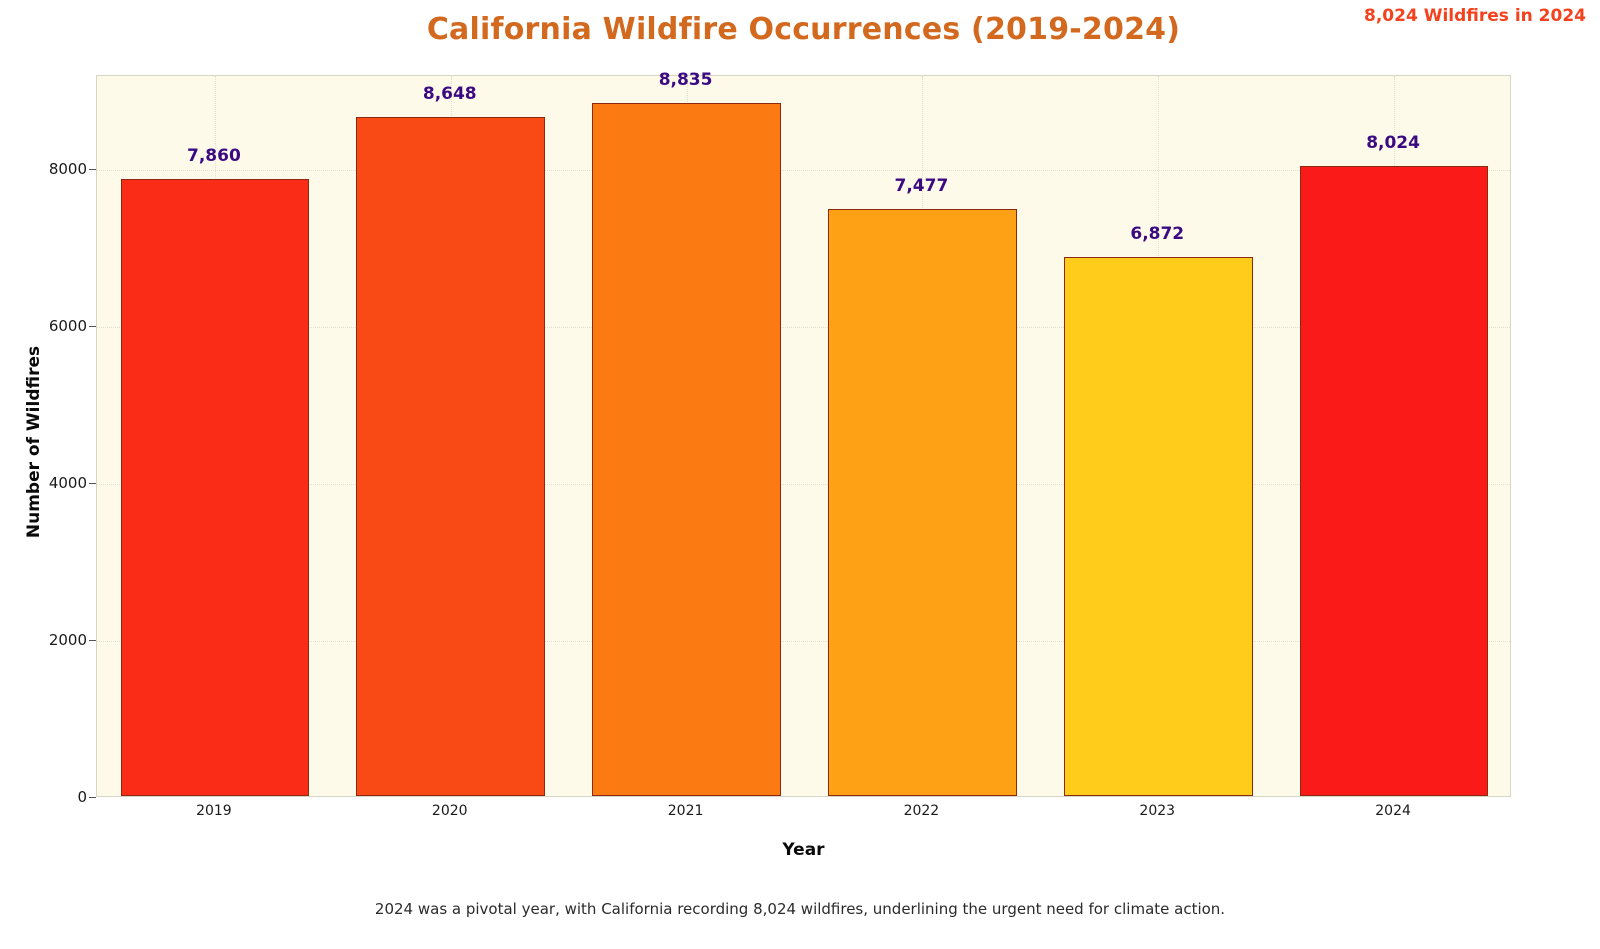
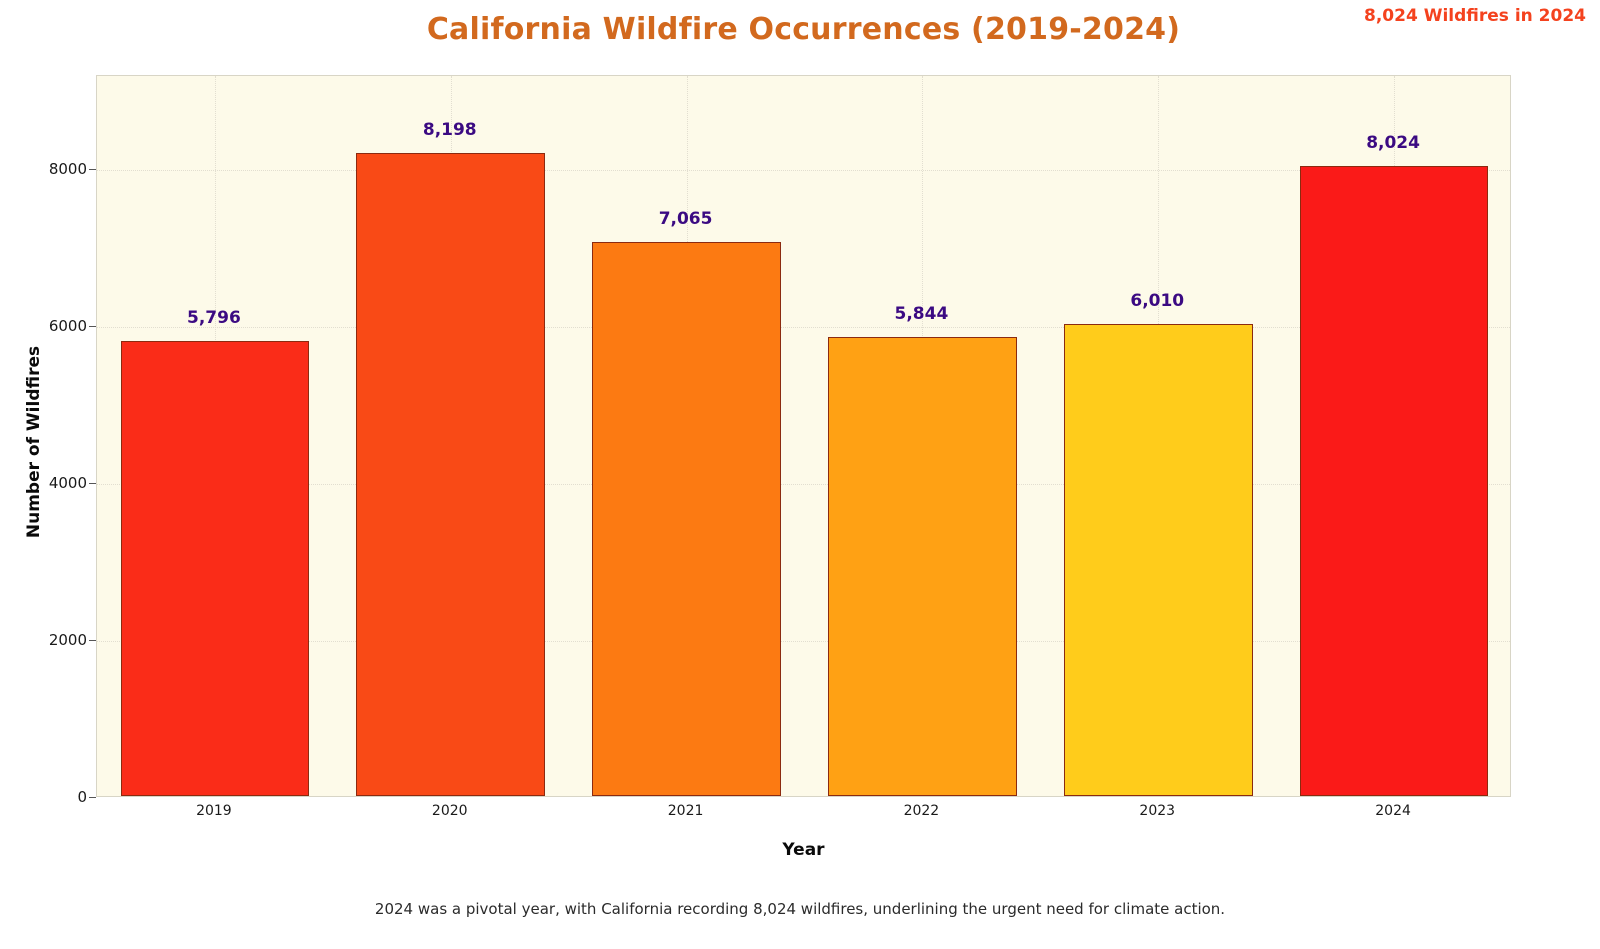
2019: 7,860 -> 5,796
2020: 8,648 -> 8,198
2021: 8,835 -> 7,065
2022: 7,477 -> 5,844
2023: 6,872 -> 6,010
